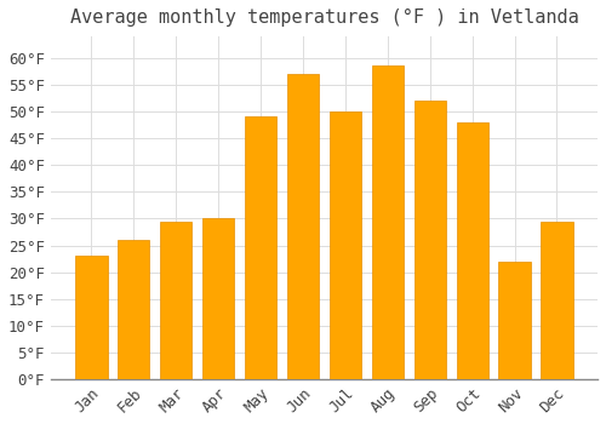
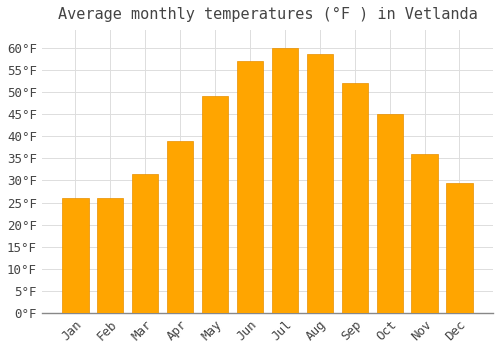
Jan: 23.0°F -> 26.0°F
Mar: 29.5°F -> 31.5°F
Apr: 30.0°F -> 39.0°F
Jul: 50.0°F -> 60.0°F
Oct: 48.0°F -> 45.0°F
Nov: 22.0°F -> 36.0°F
